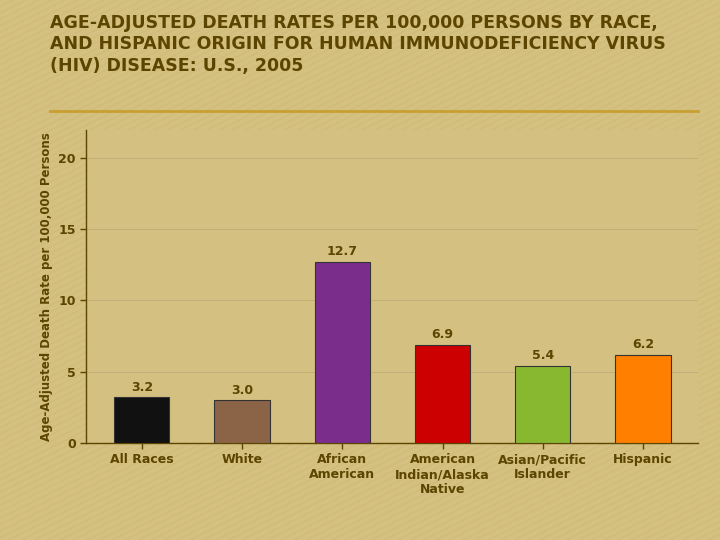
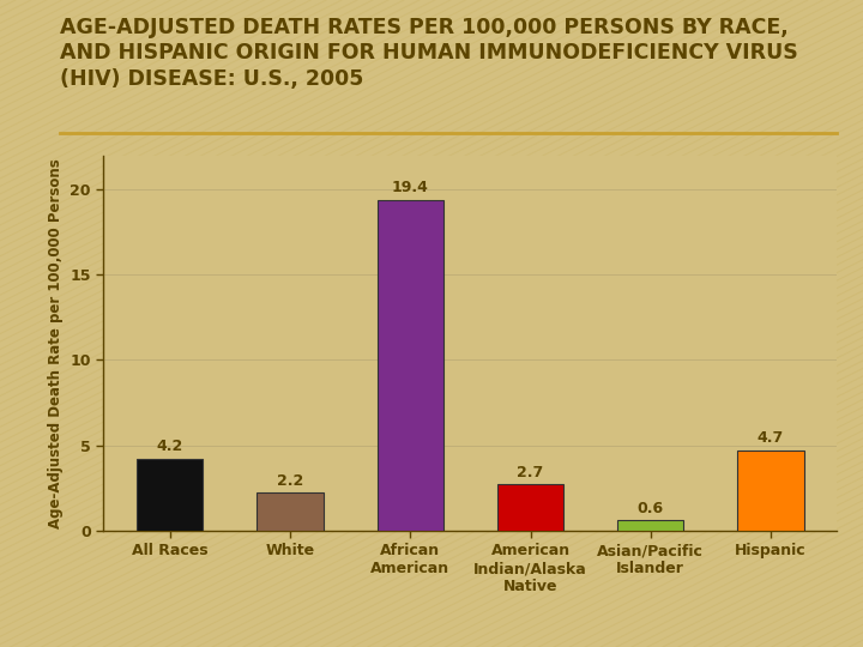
All Races: 3.2 -> 4.2
White: 3.0 -> 2.2
African American: 12.7 -> 19.4
American Indian/Alaska Native: 6.9 -> 2.7
Asian/Pacific Islander: 5.4 -> 0.6
Hispanic: 6.2 -> 4.7
